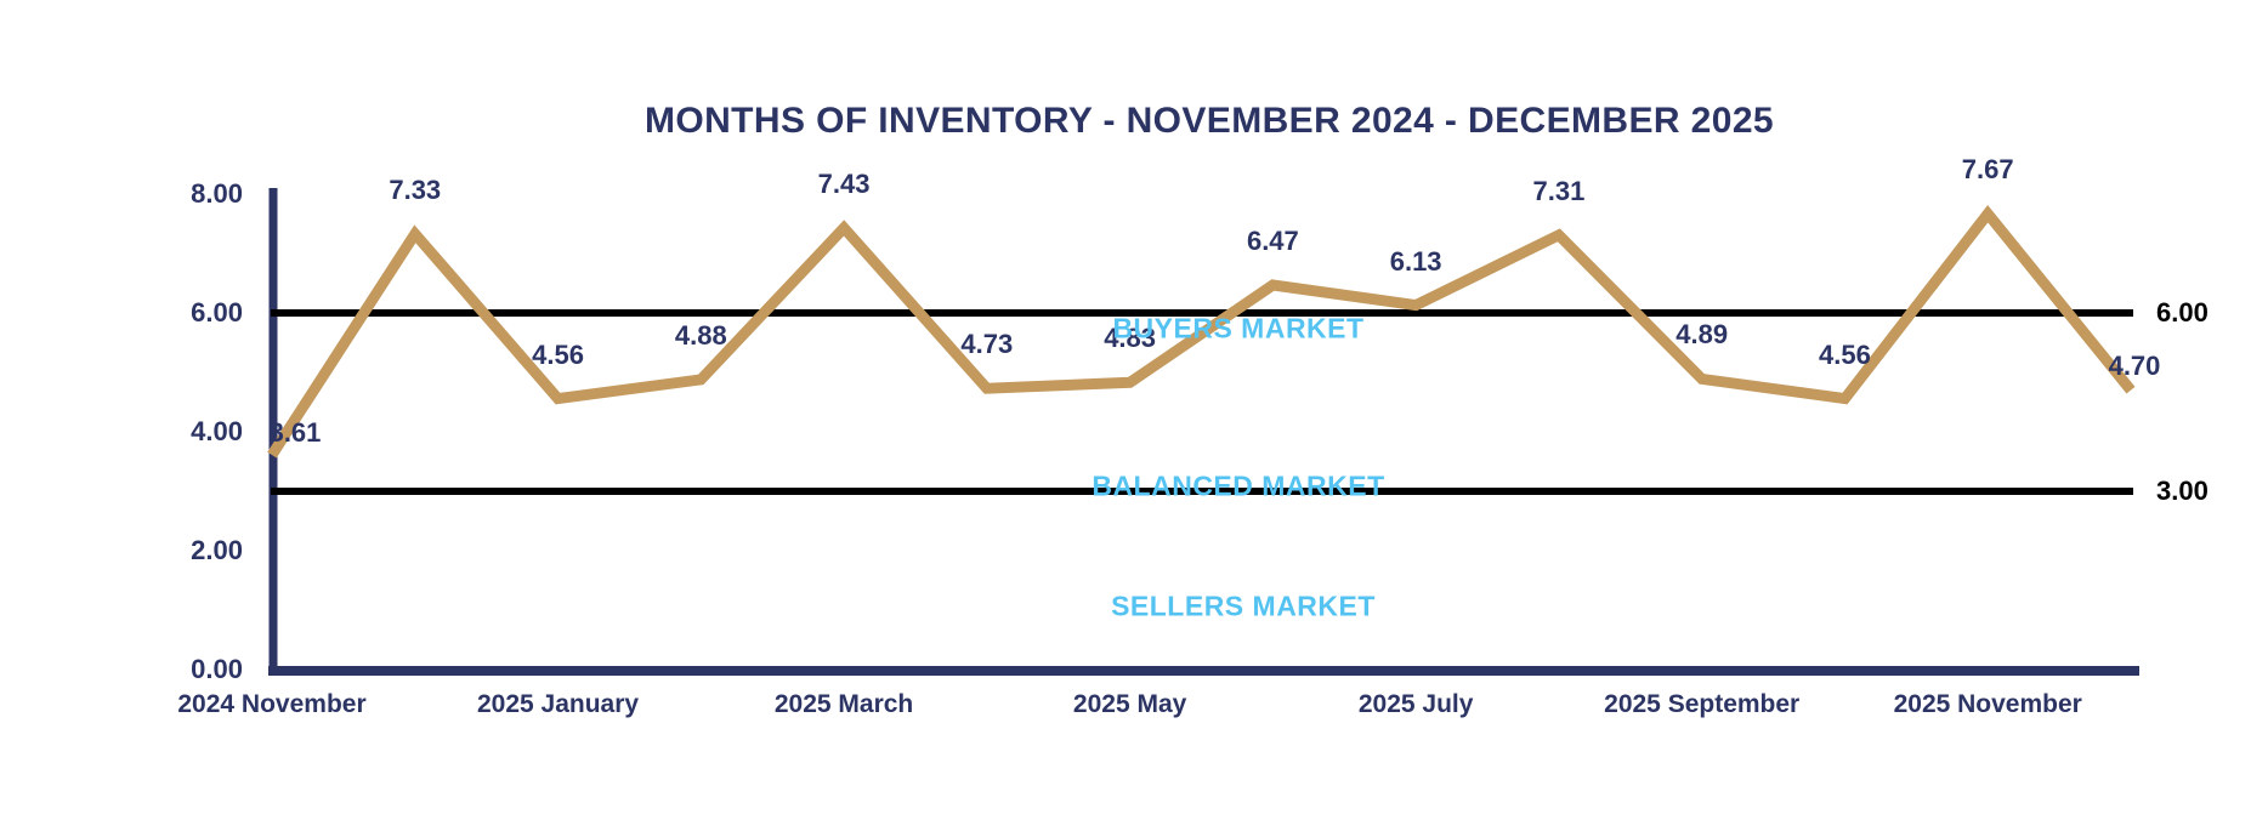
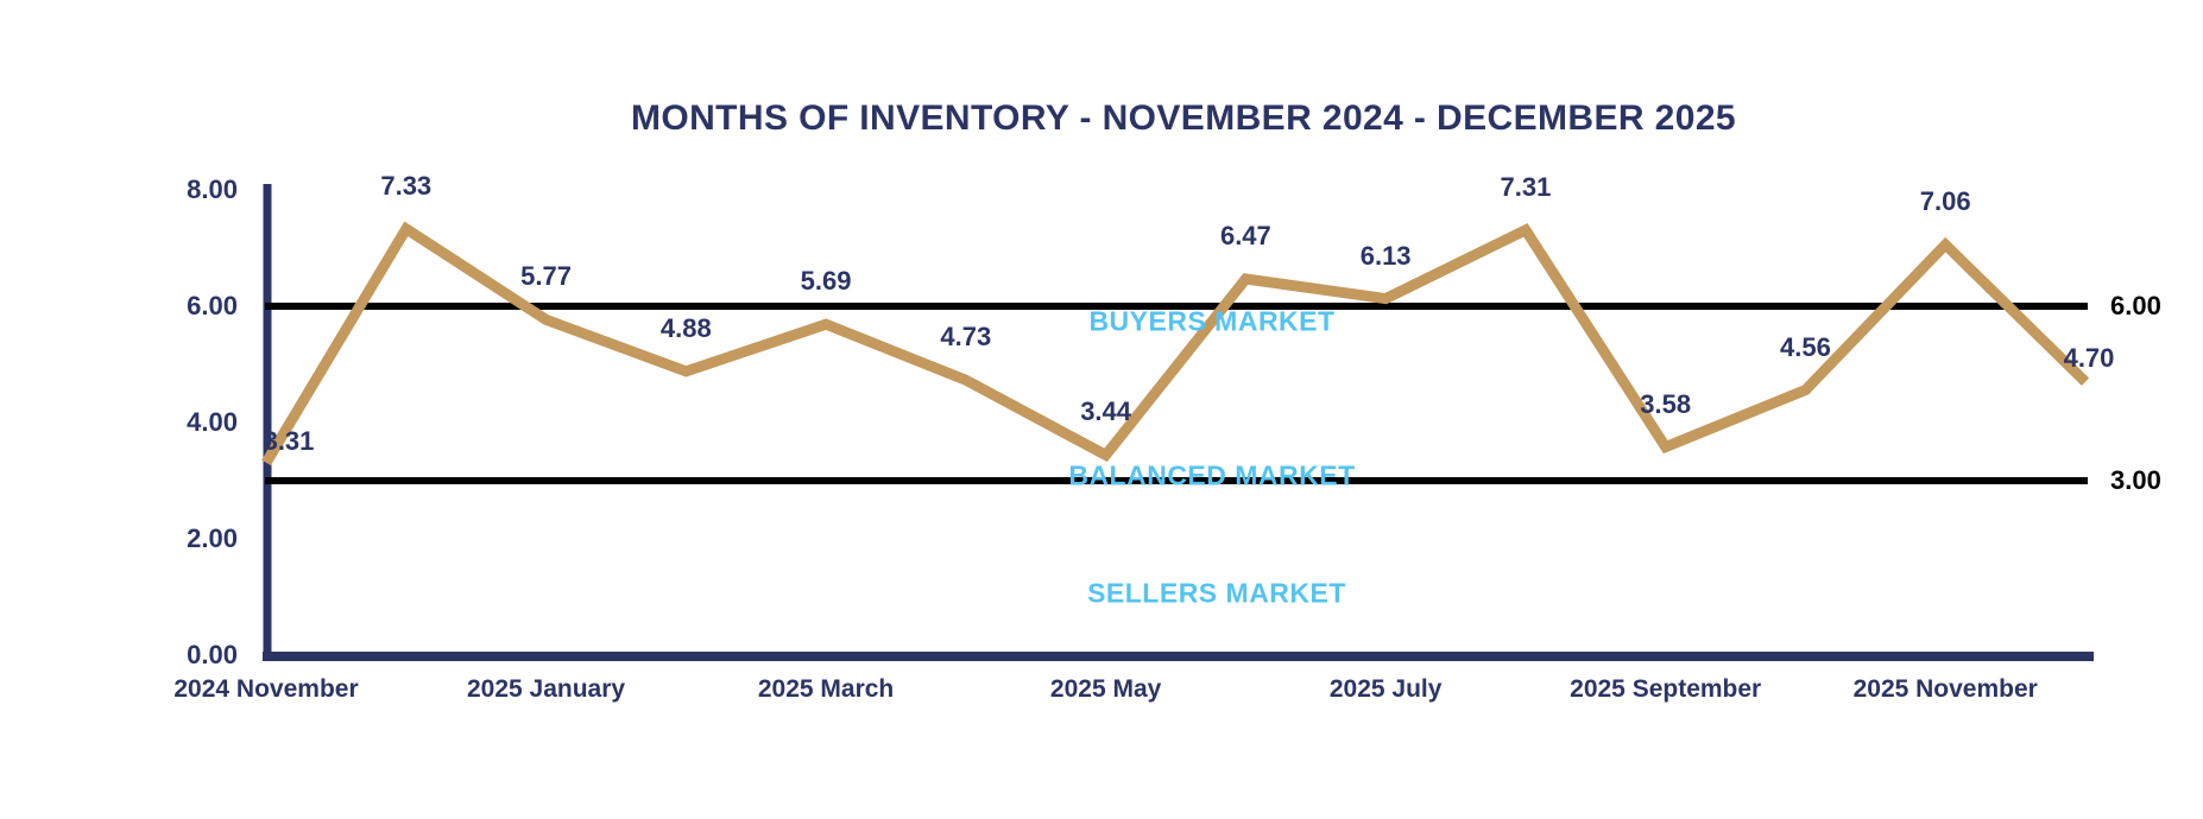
2024 November: 3.61 -> 3.31
2025 January: 4.56 -> 5.77
2025 March: 7.43 -> 5.69
2025 May: 4.83 -> 3.44
2025 September: 4.89 -> 3.58
2025 November: 7.67 -> 7.06
